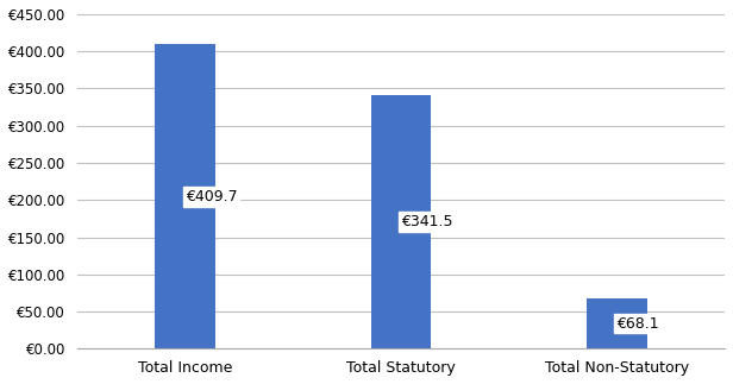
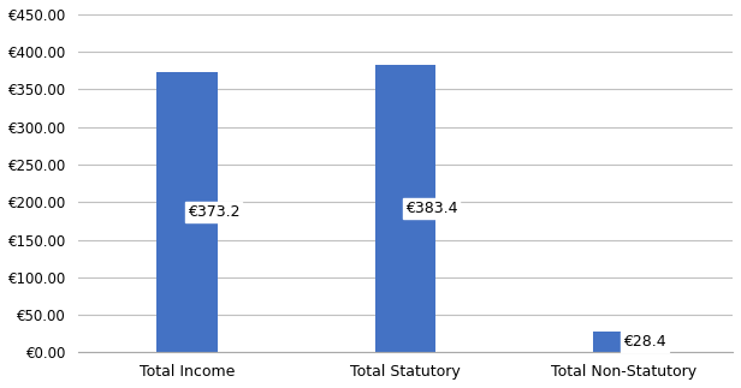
Total Income: €409.7 -> €373.2
Total Statutory: €341.5 -> €383.4
Total Non-Statutory: €68.1 -> €28.4
